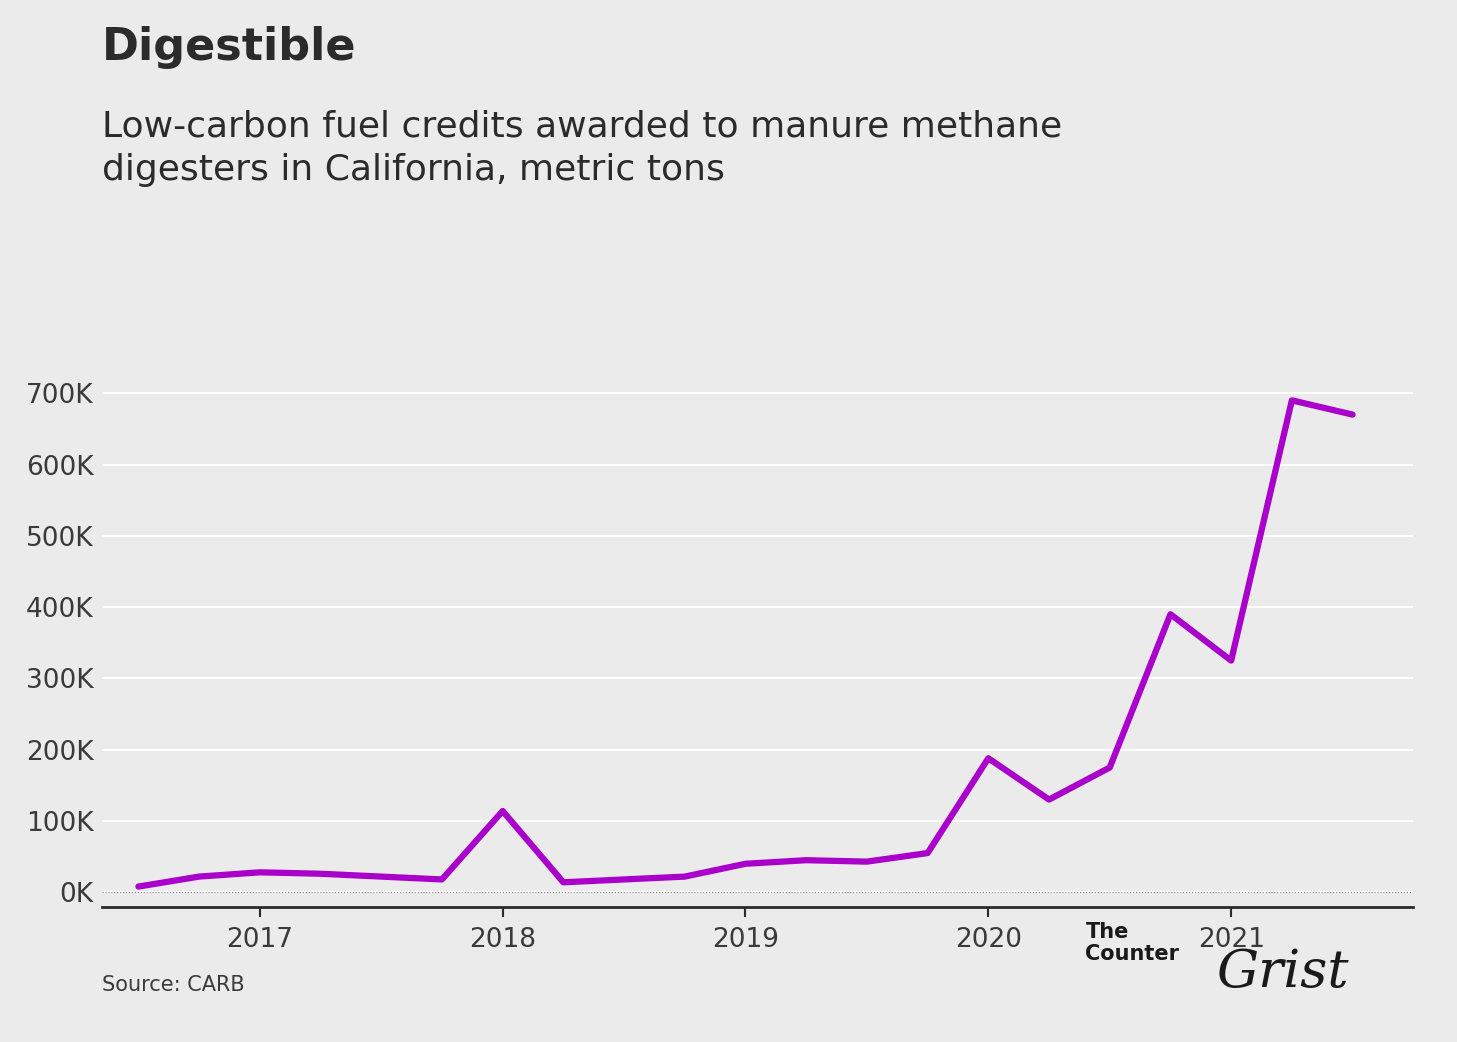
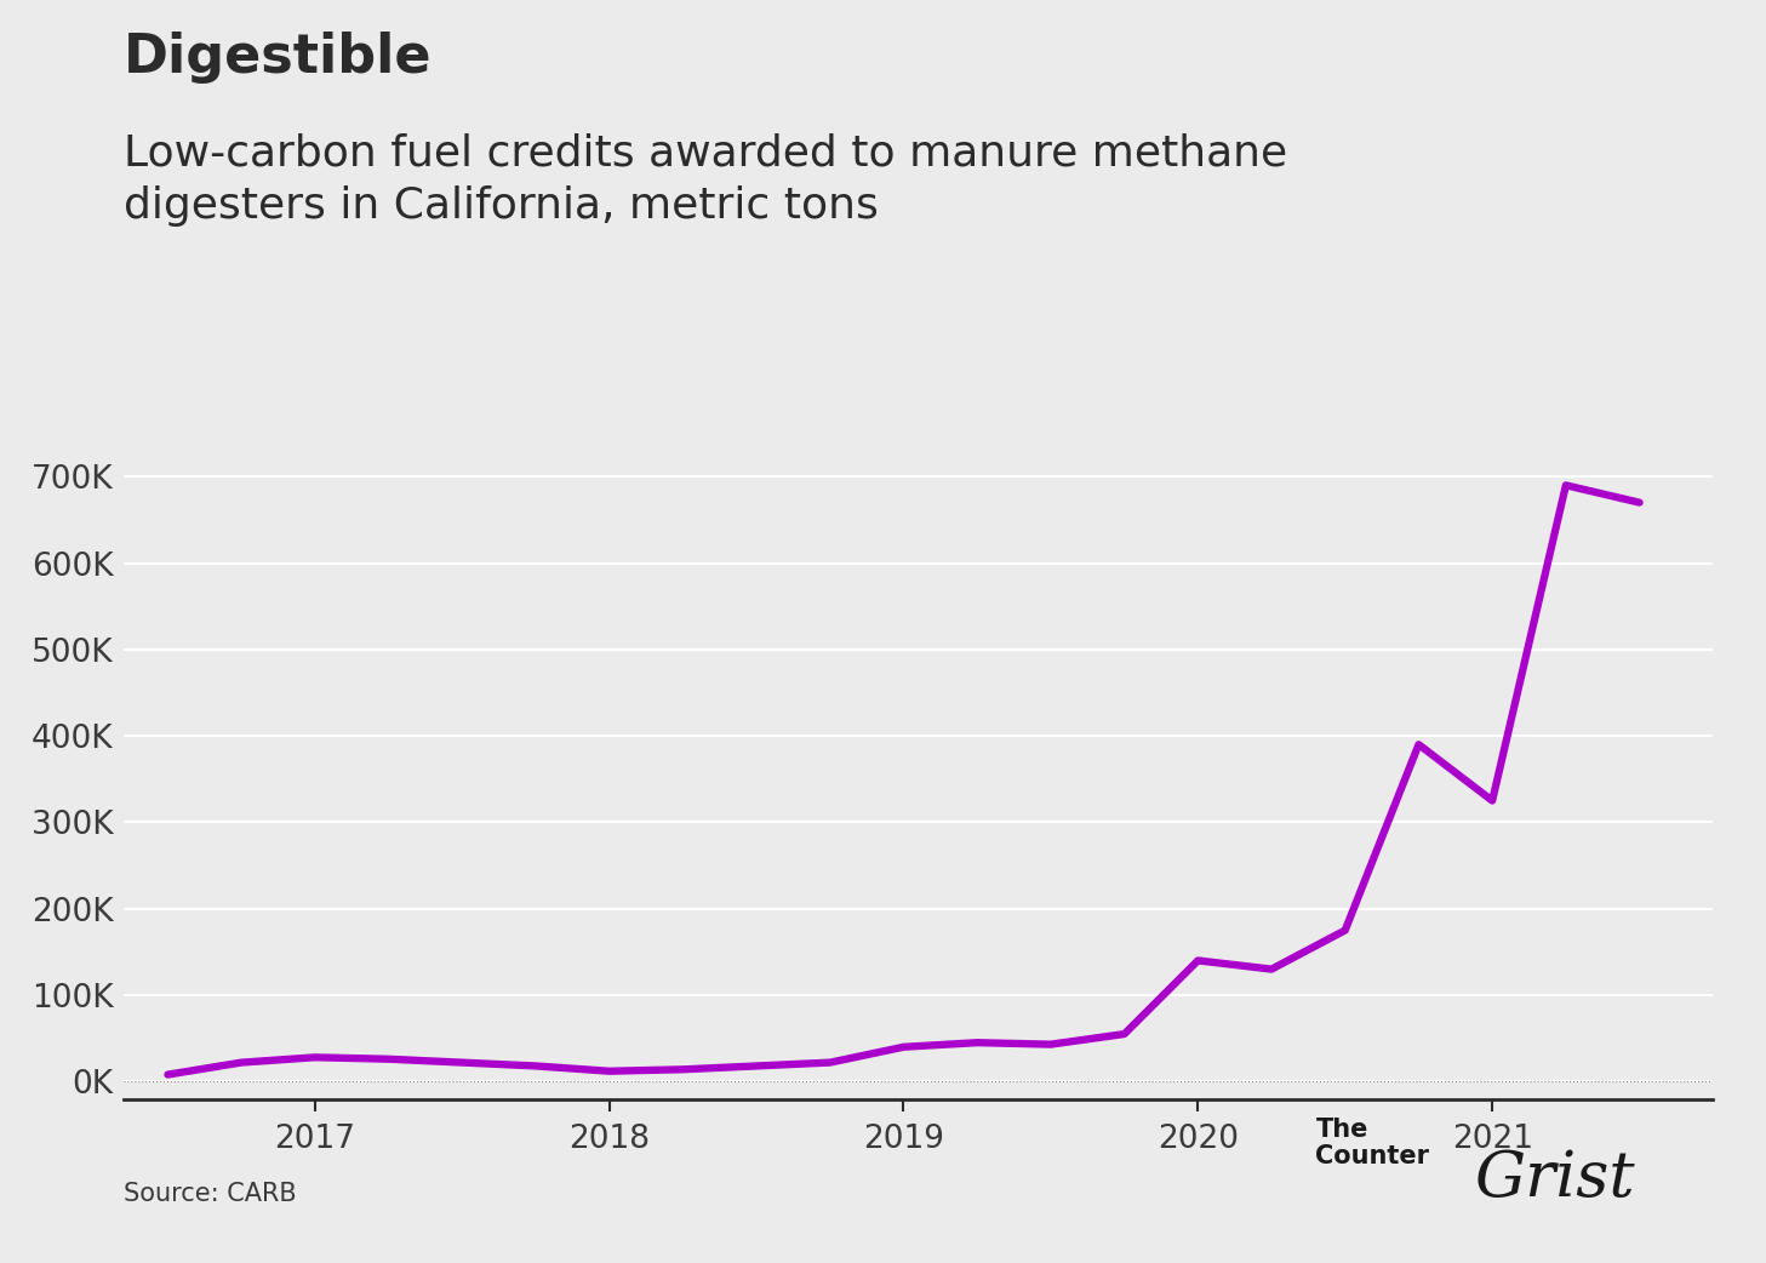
2018: 114K -> 12K
2020: 188K -> 140K
